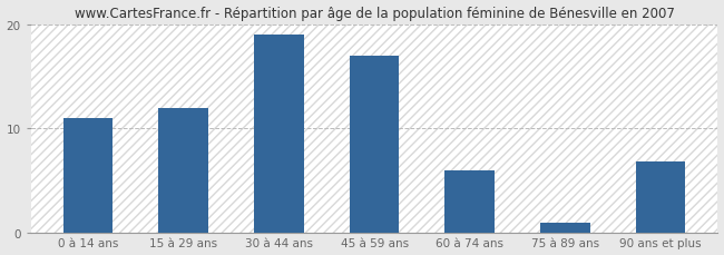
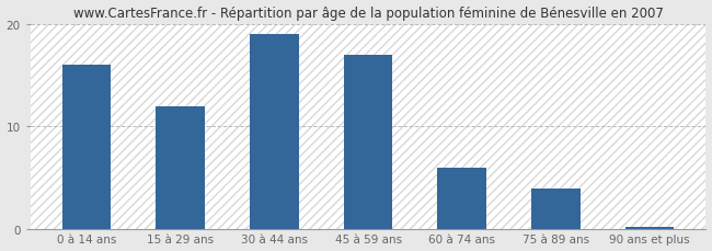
0 à 14 ans: 11.0 -> 16.0
75 à 89 ans: 1.0 -> 4.0
90 ans et plus: 6.8 -> 0.2
